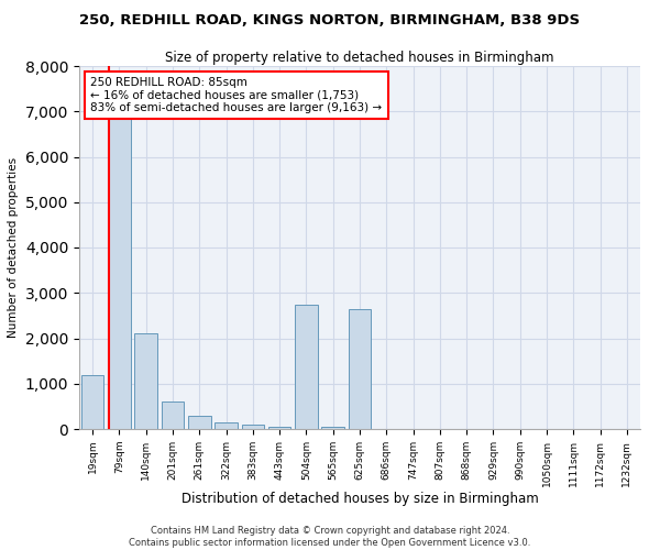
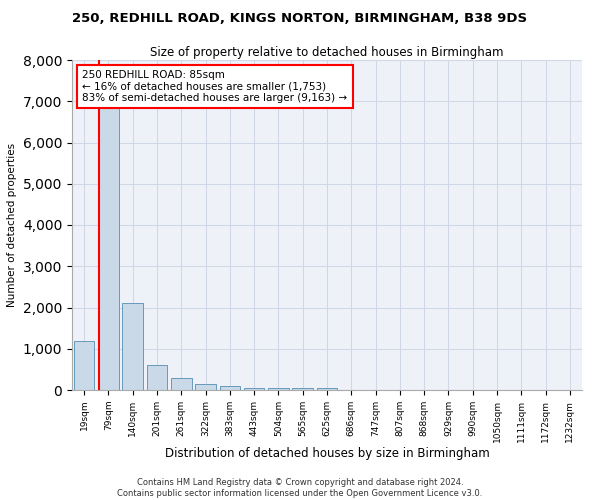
504sqm: 2,750 -> 50
625sqm: 2,650 -> 40
